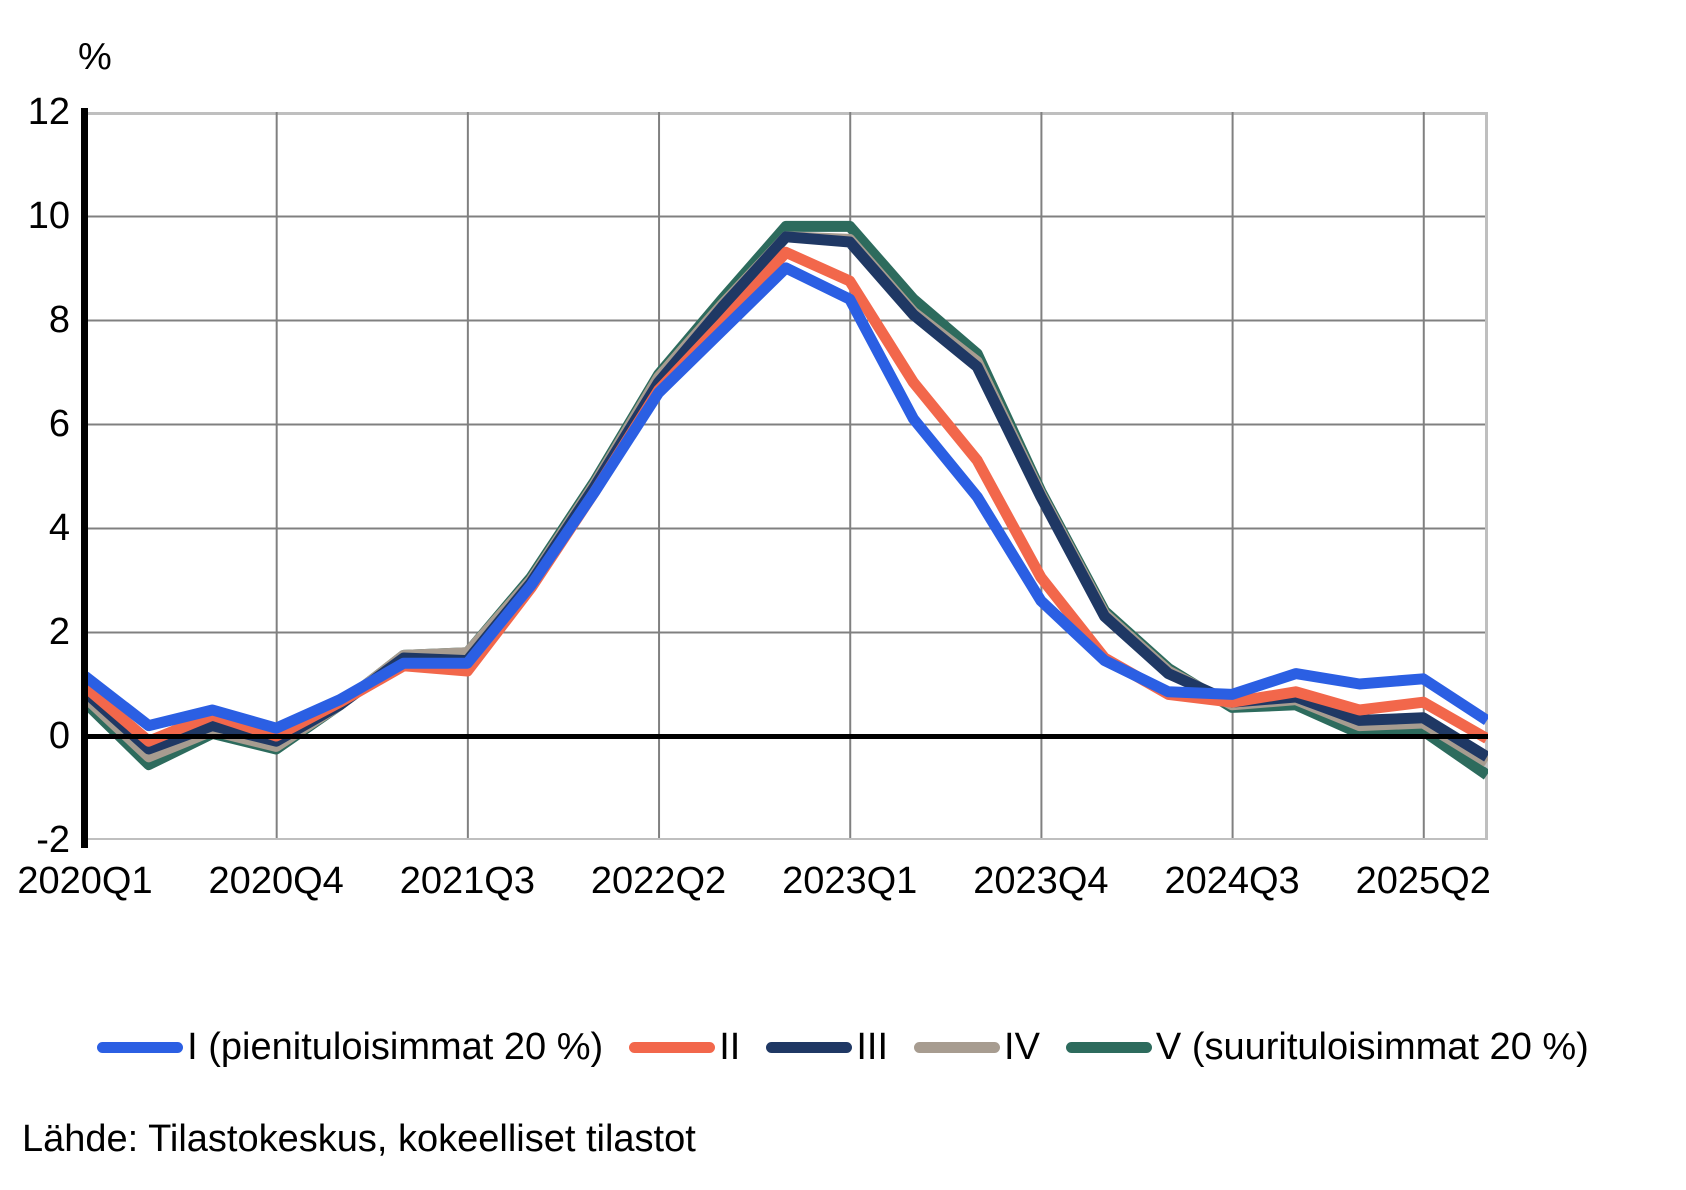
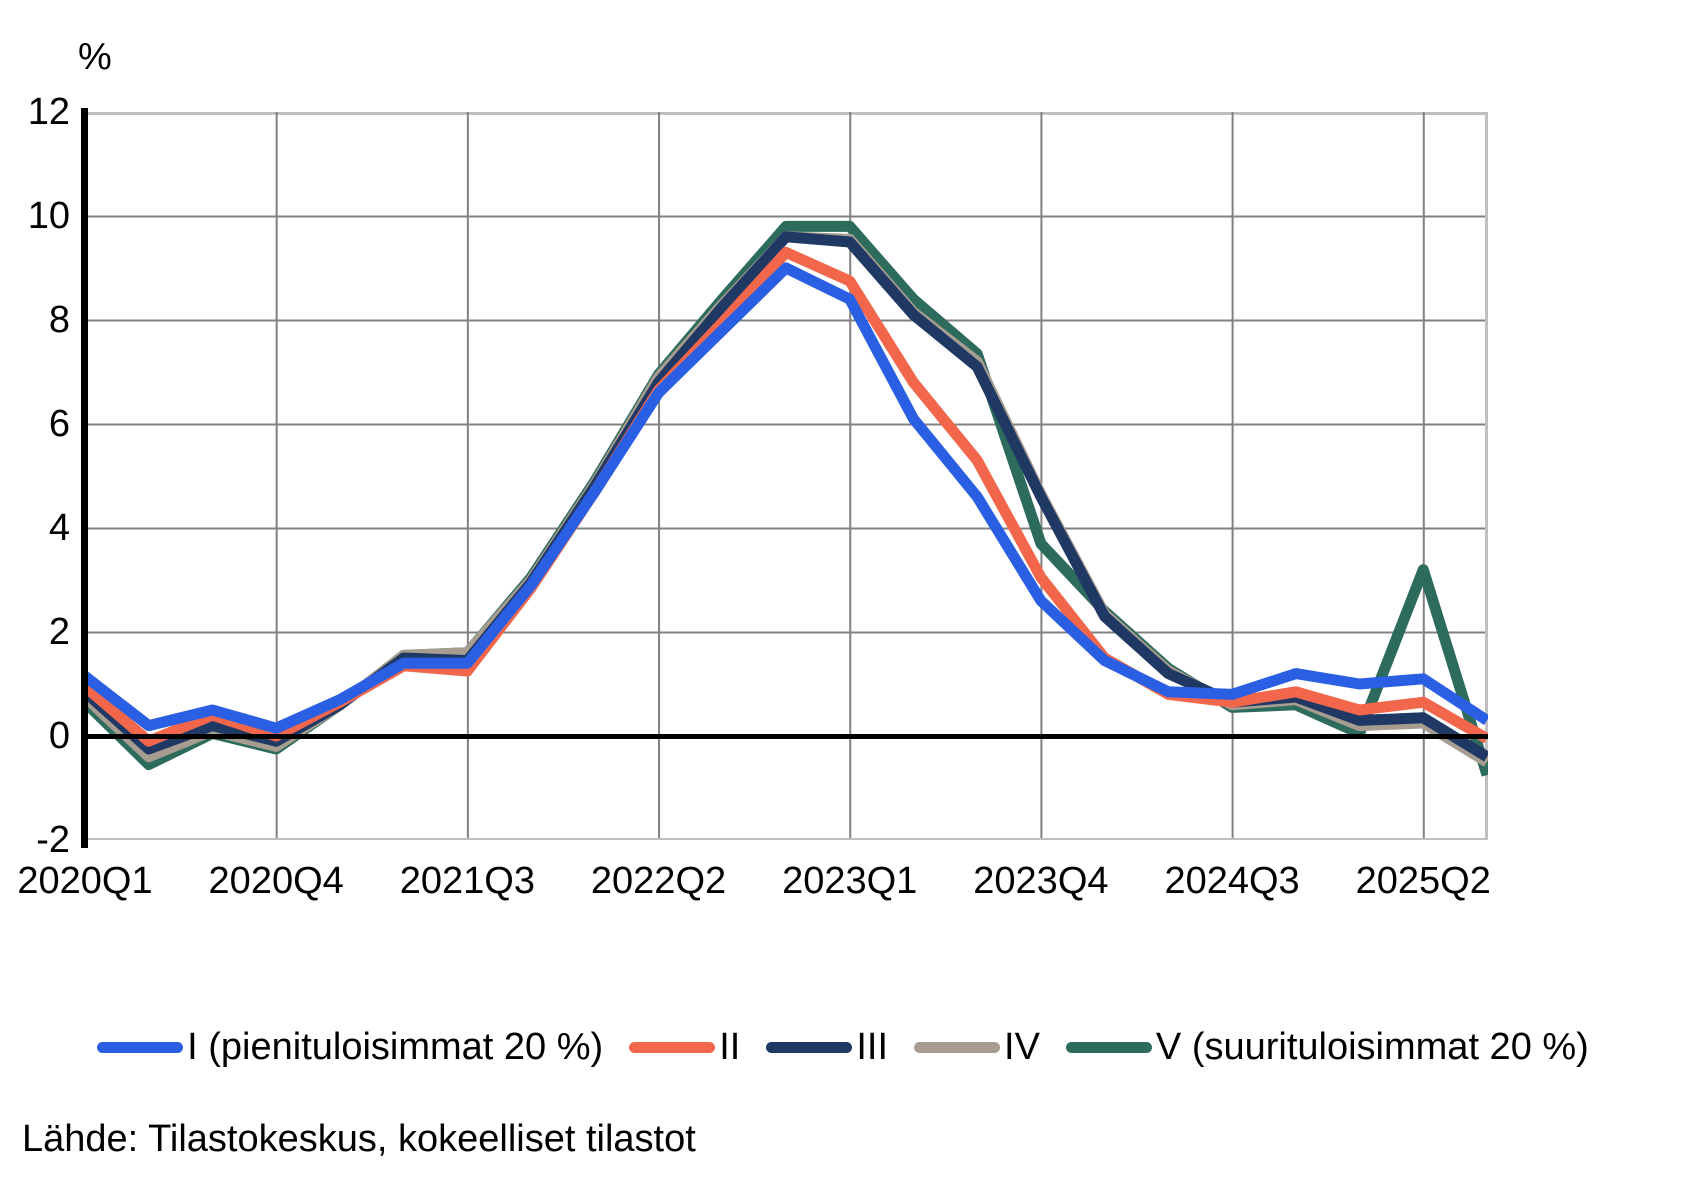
V (suurituloisimmat 20 %)/2023Q4: 4.7 -> 3.7
V (suurituloisimmat 20 %)/2025Q2: 0.1 -> 3.2
